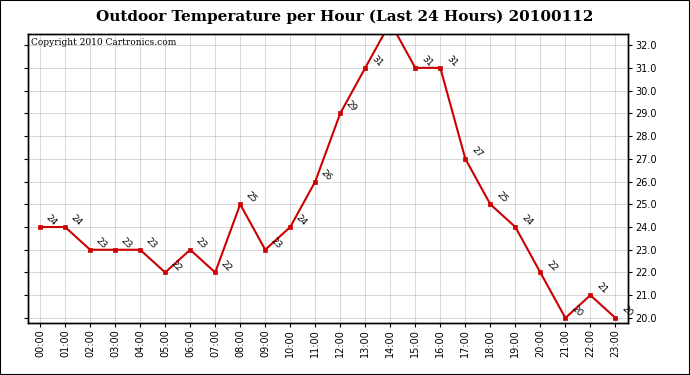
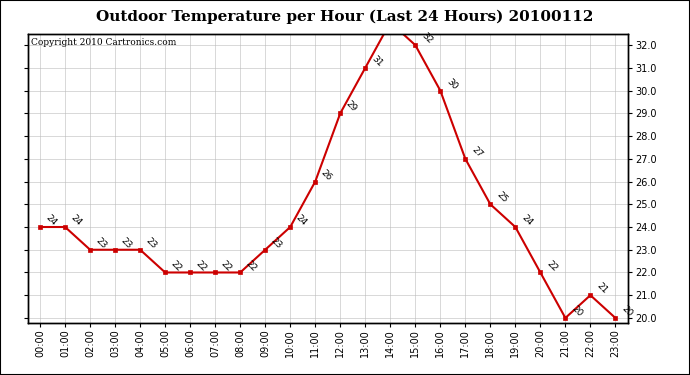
06:00: 23 -> 22
08:00: 25 -> 22
15:00: 31 -> 32
16:00: 31 -> 30
